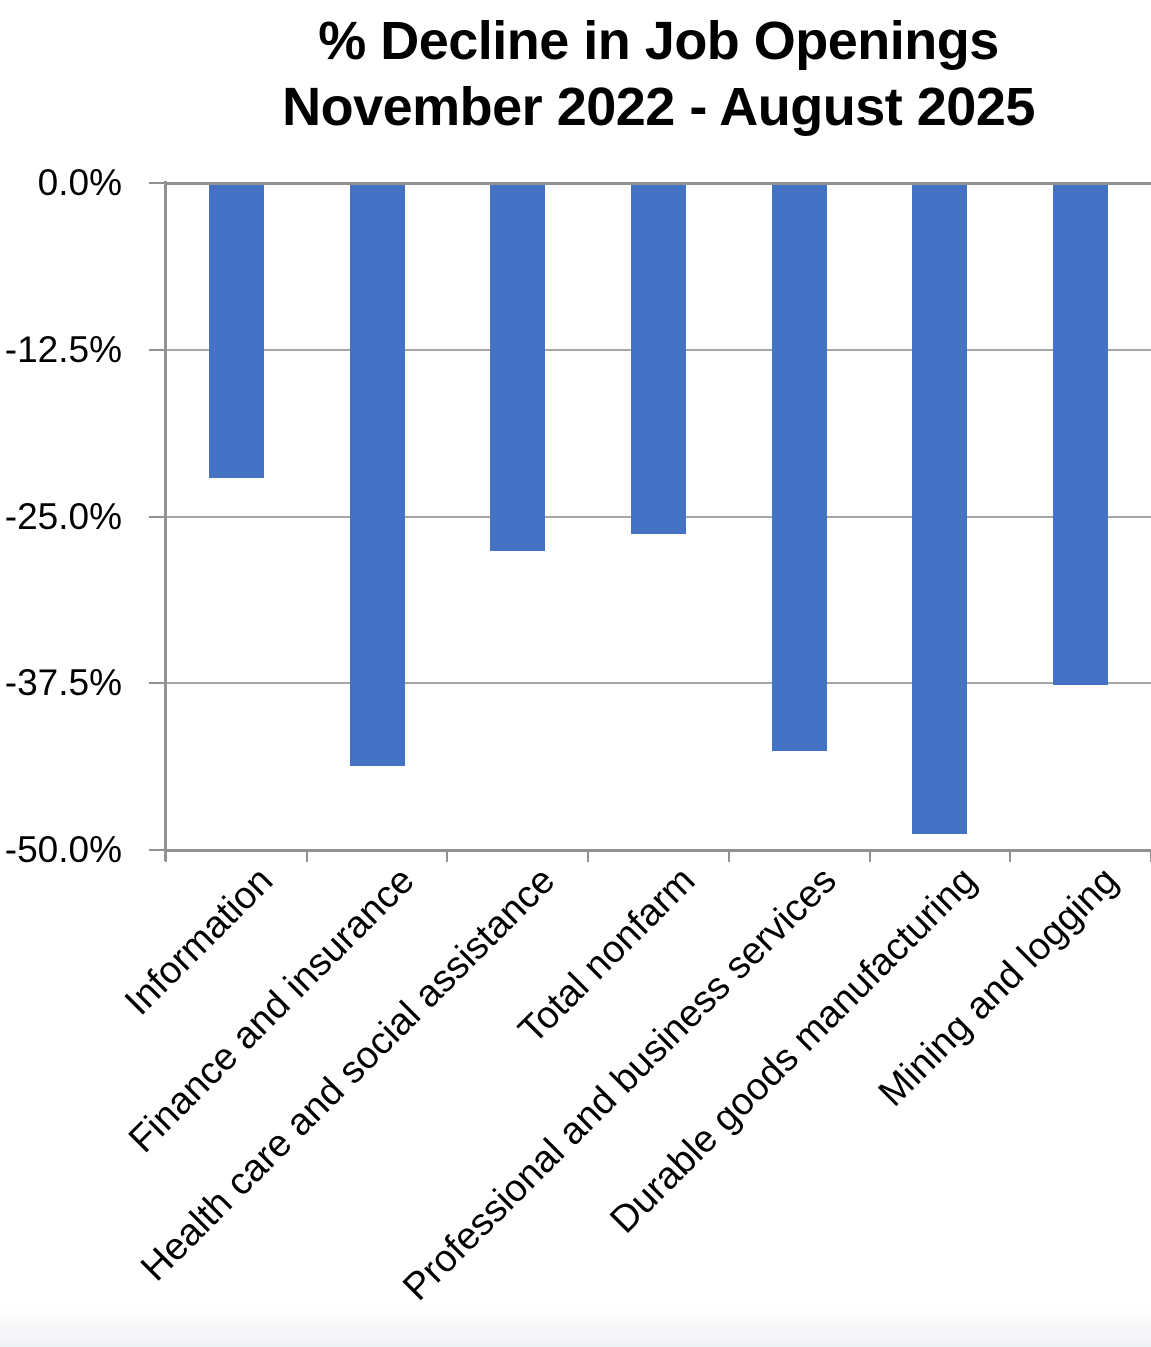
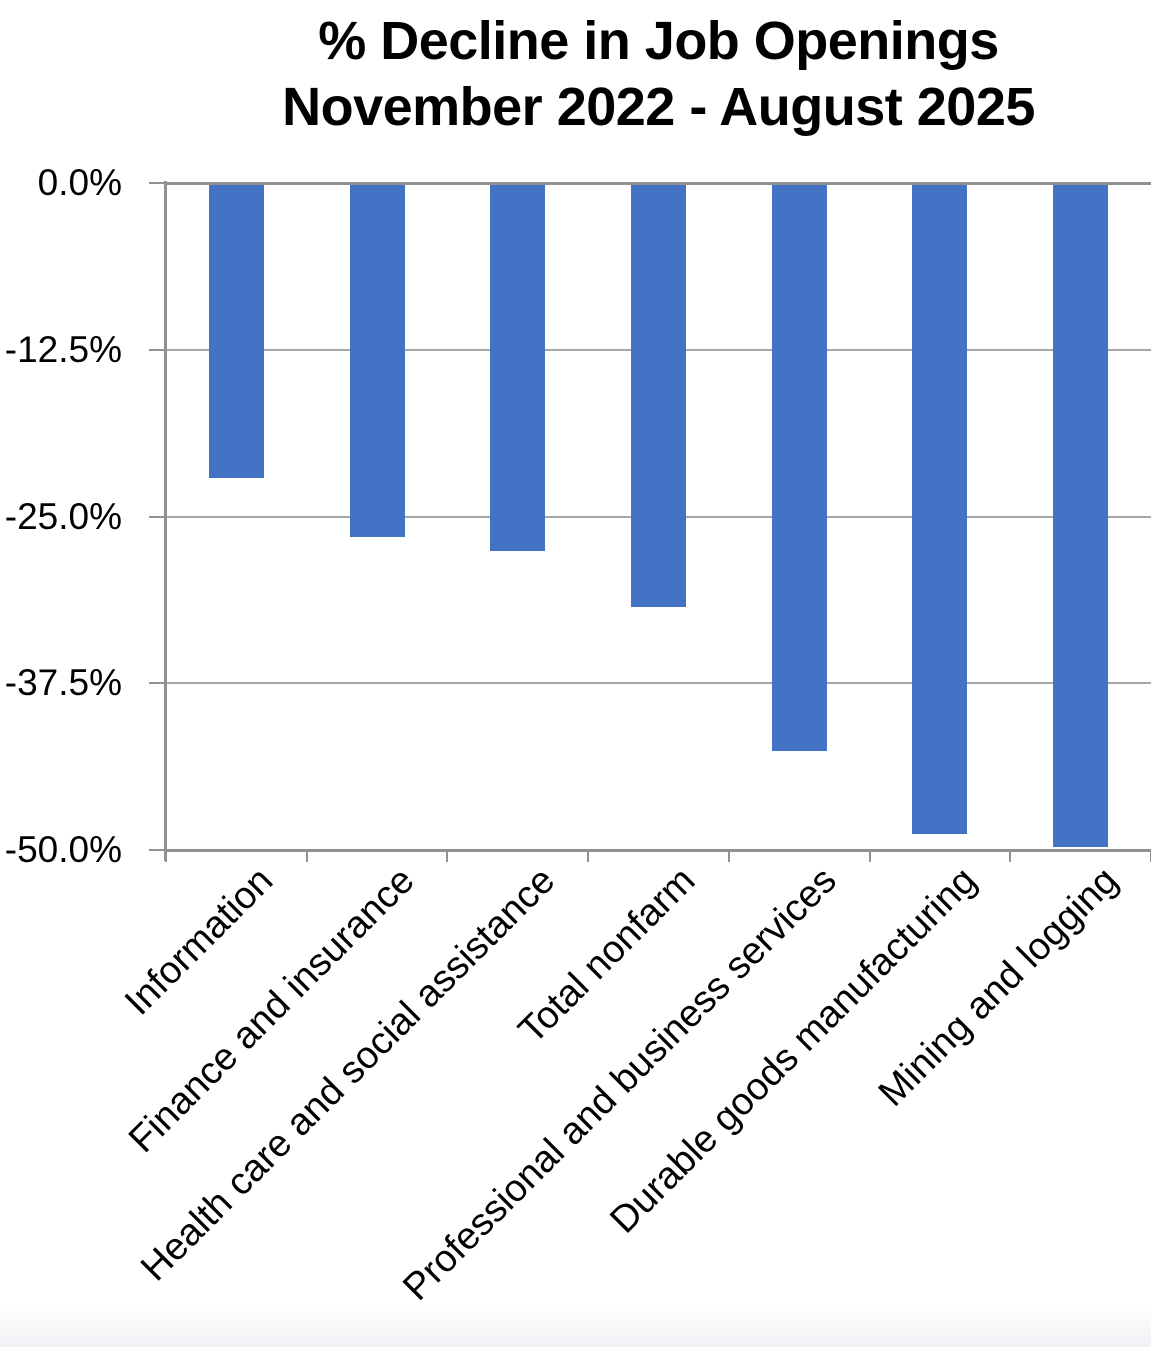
Finance and insurance: -43.7% -> -26.5%
Total nonfarm: -26.3% -> -31.8%
Mining and logging: -37.6% -> -49.8%
